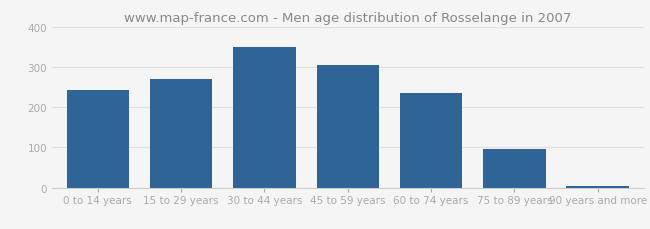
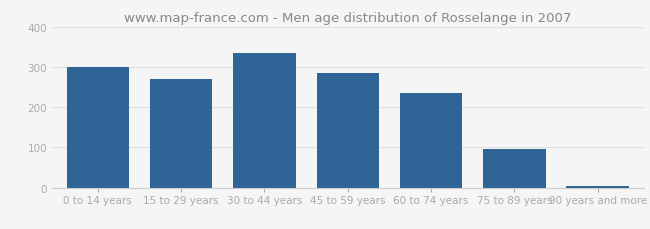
0 to 14 years: 243 -> 300
30 to 44 years: 349 -> 335
45 to 59 years: 305 -> 285
